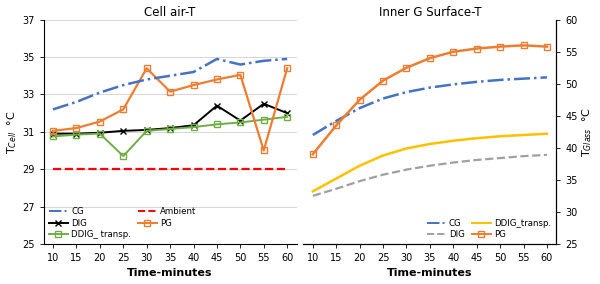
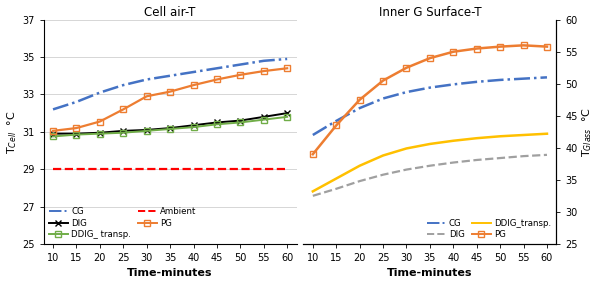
Cell air-T/DDIG_ transp./25: 29.7 -> 30.9
Cell air-T/PG/30: 34.4 -> 32.9
Cell air-T/CG/45: 34.9 -> 34.4
Cell air-T/DIG/45: 32.4 -> 31.5
Cell air-T/DIG/55: 32.5 -> 31.8
Cell air-T/PG/55: 30.0 -> 34.2
